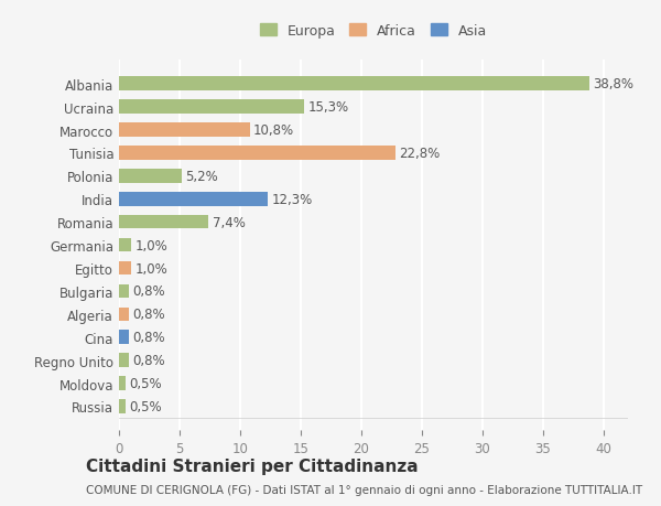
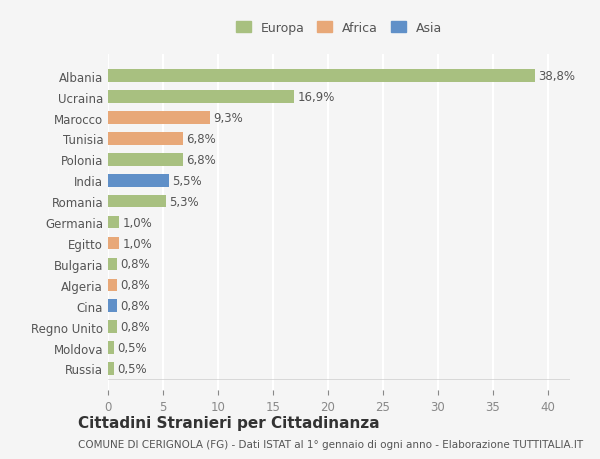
Ucraina: 15,3% -> 16,9%
Marocco: 10,8% -> 9,3%
Tunisia: 22,8% -> 6,8%
Polonia: 5,2% -> 6,8%
India: 12,3% -> 5,5%
Romania: 7,4% -> 5,3%
